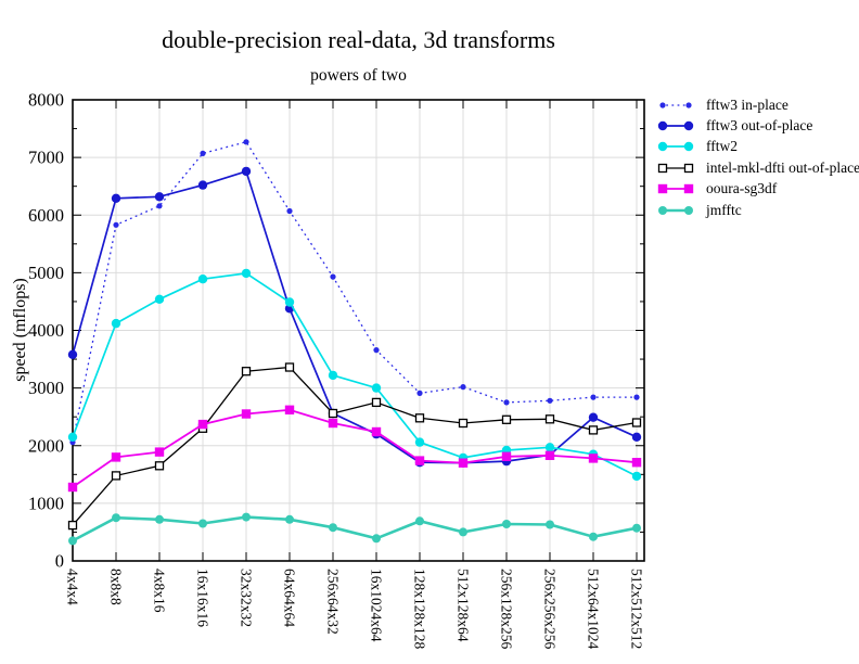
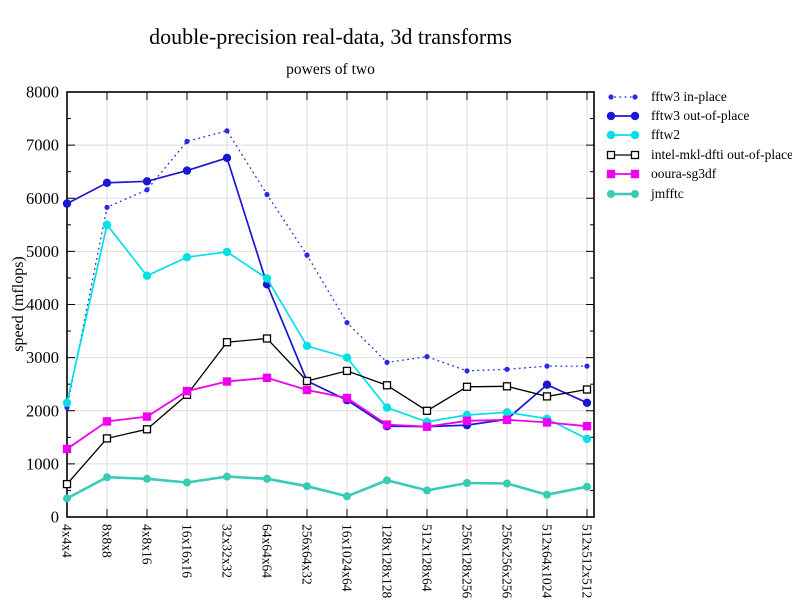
fftw3 out-of-place/4x4x4: 3600 -> 5900
fftw2/8x8x8: 4100 -> 5500
intel-mkl-dfti out-of-place/512x128x64: 2400 -> 2000
